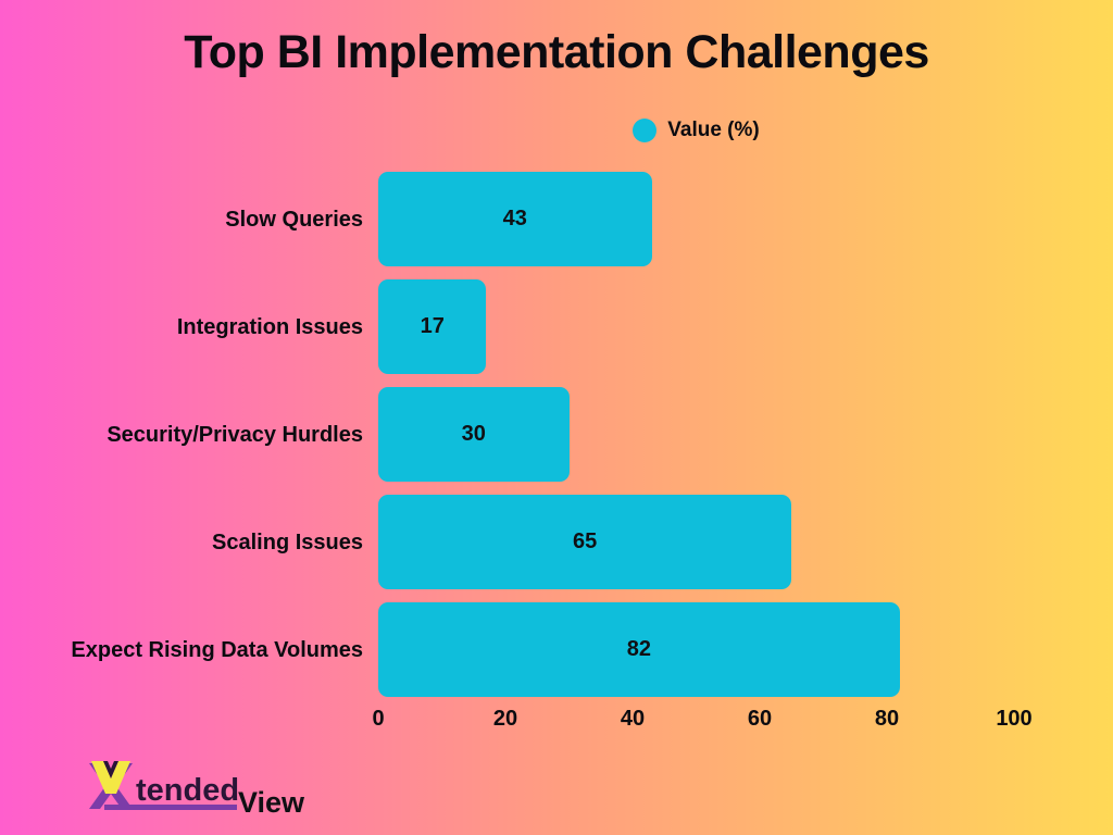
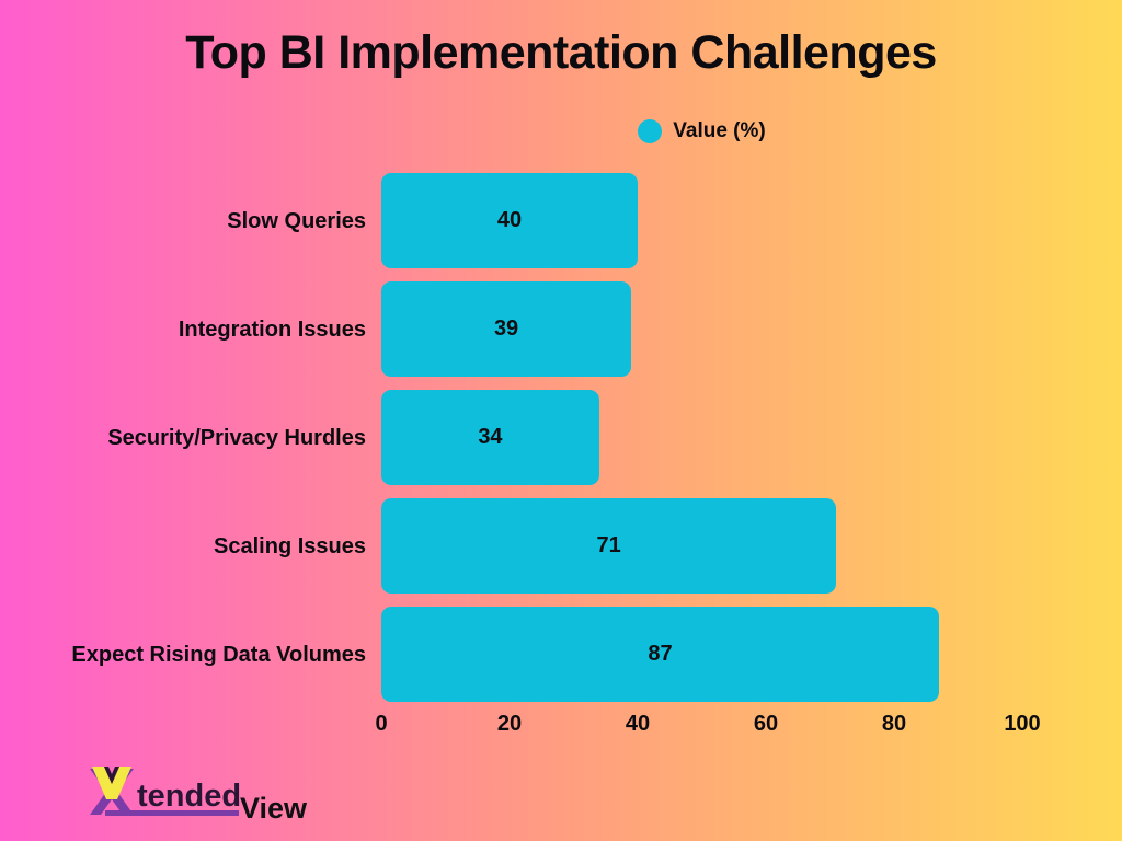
Slow Queries: 43 -> 40
Integration Issues: 17 -> 39
Security/Privacy Hurdles: 30 -> 34
Scaling Issues: 65 -> 71
Expect Rising Data Volumes: 82 -> 87
